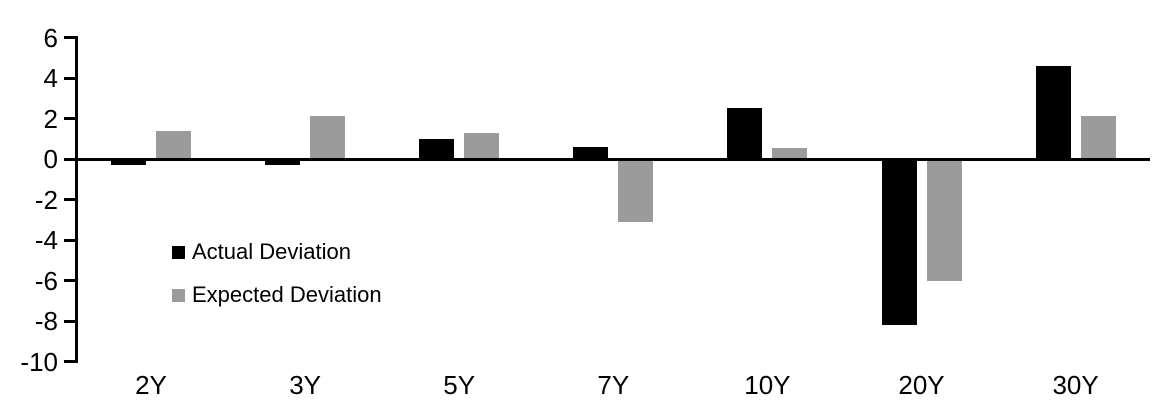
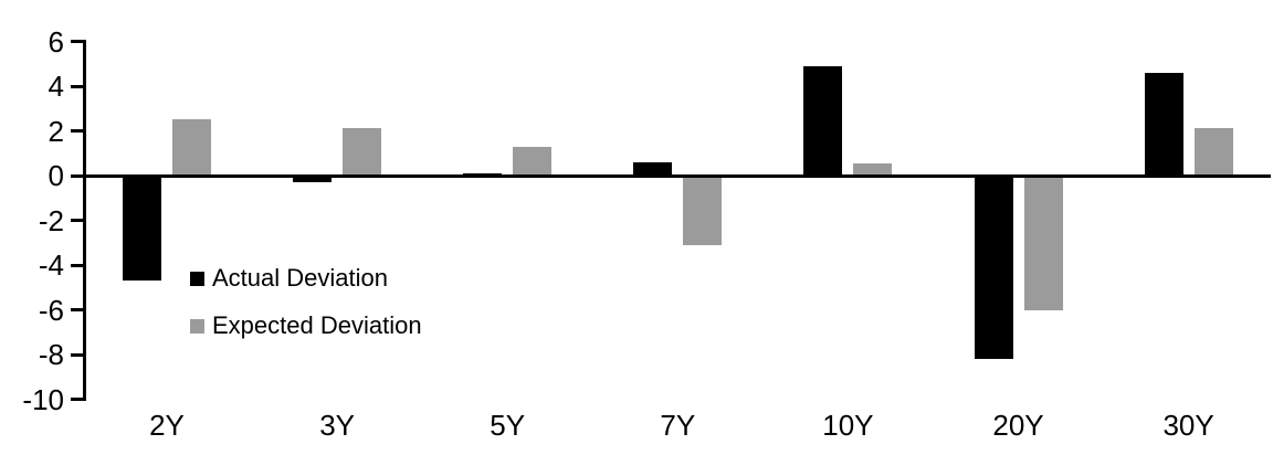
Actual Deviation/2Y: -0.3 -> -4.7
Expected Deviation/2Y: 1.4 -> 2.5
Actual Deviation/5Y: 1.0 -> 0.1
Actual Deviation/10Y: 2.5 -> 4.9
